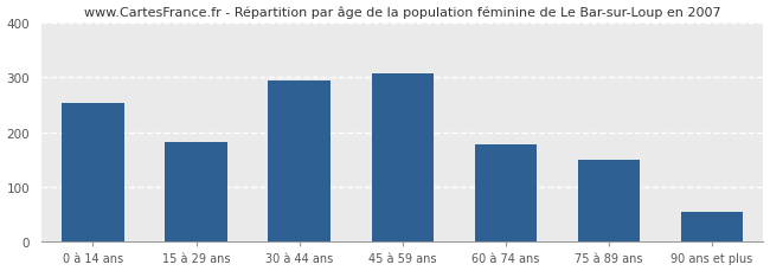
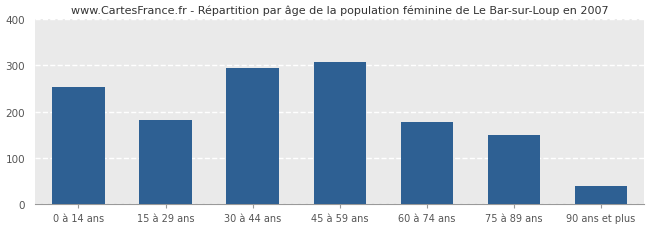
90 ans et plus: 55 -> 40
